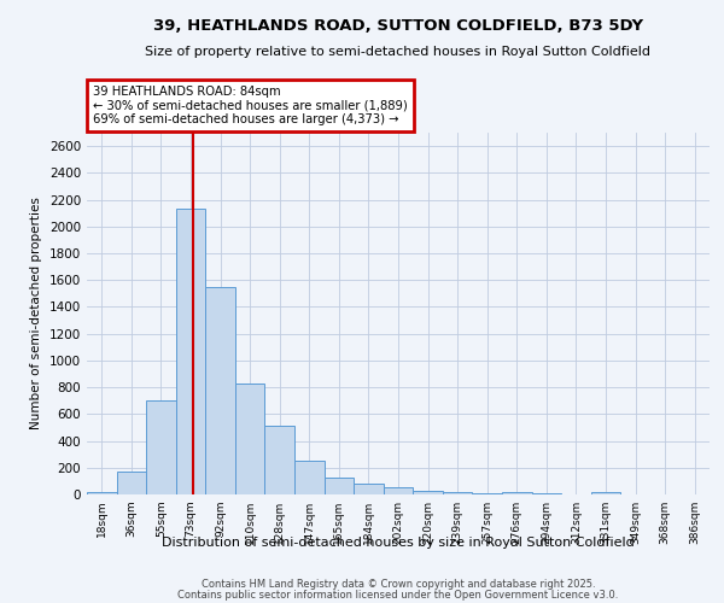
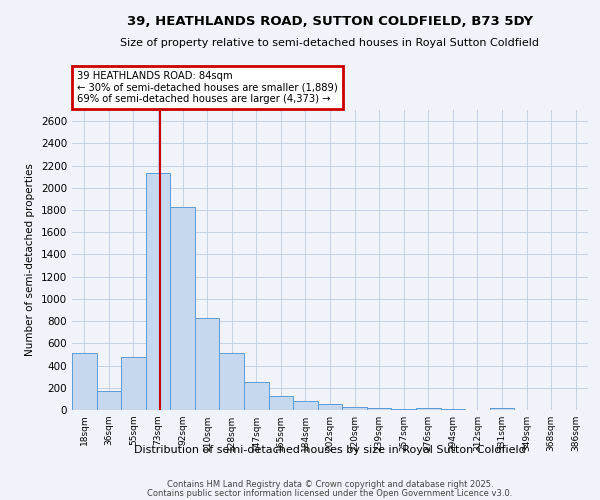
18sqm: 20 -> 510
55sqm: 700 -> 480
92sqm: 1550 -> 1830
